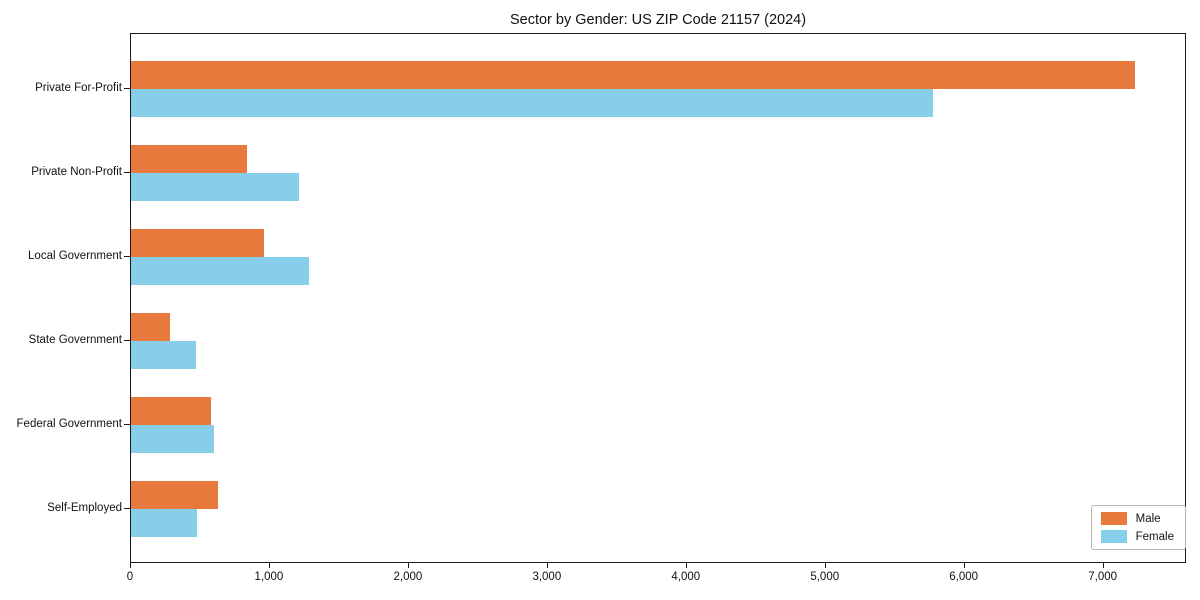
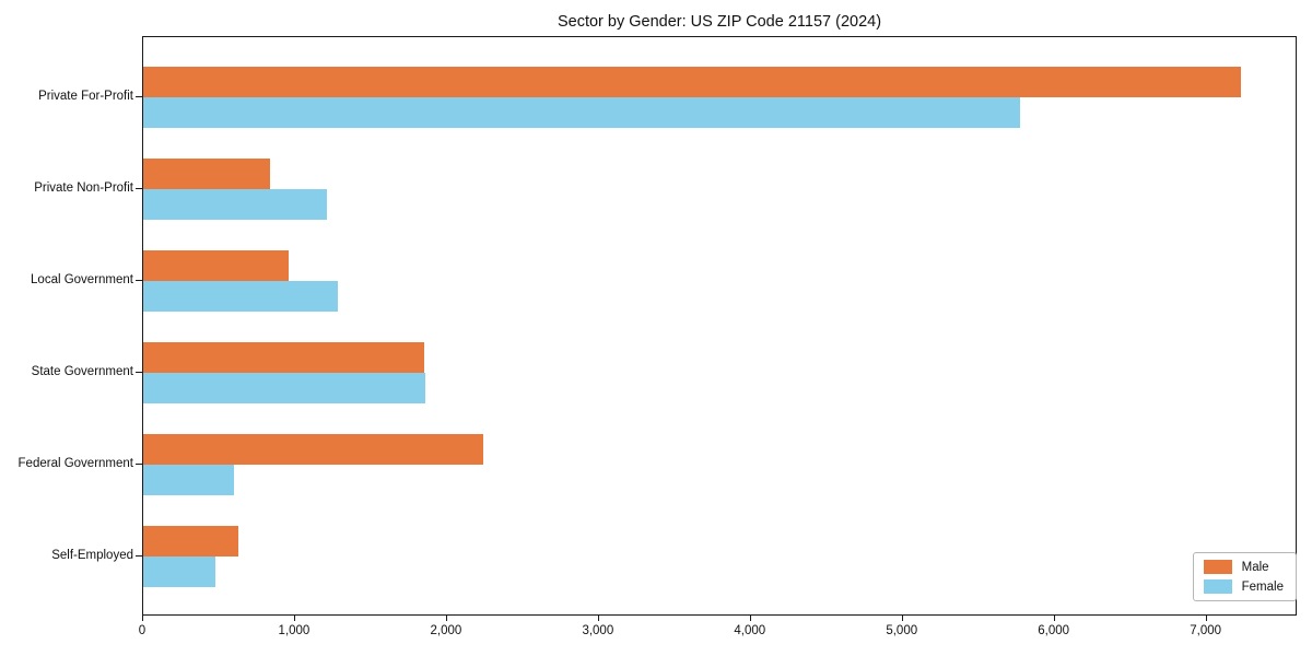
Male/State Government: 280 -> 1850
Female/State Government: 470 -> 1860
Male/Federal Government: 580 -> 2240
